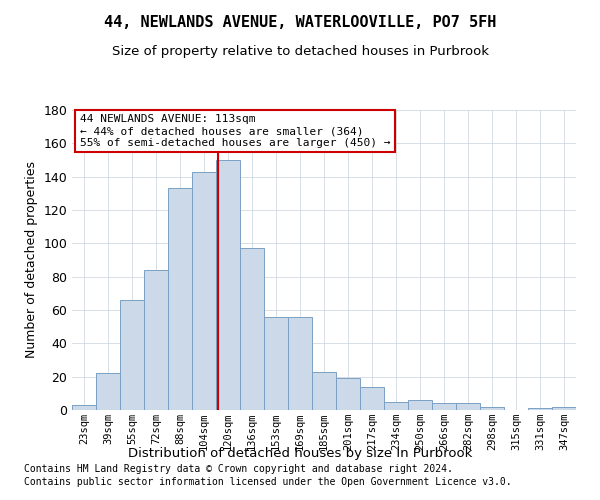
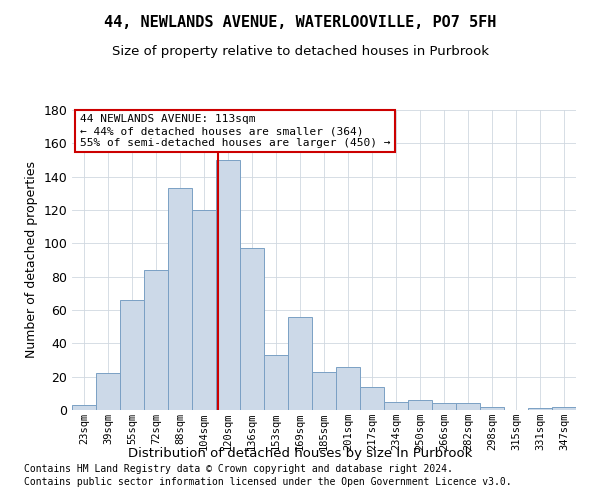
104sqm: 143 -> 120
153sqm: 56 -> 33
201sqm: 19 -> 26
